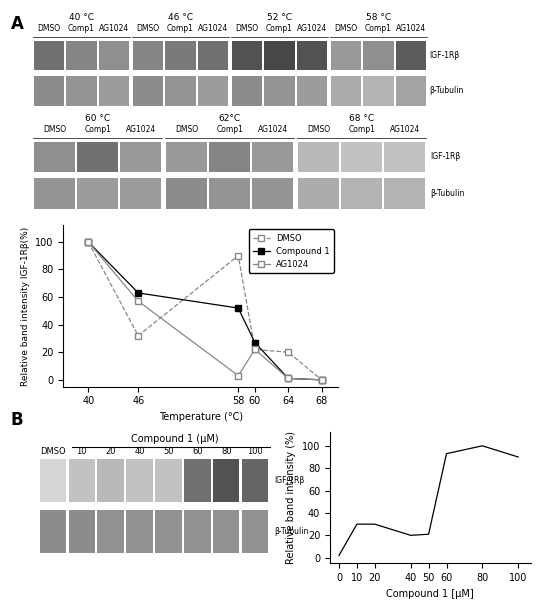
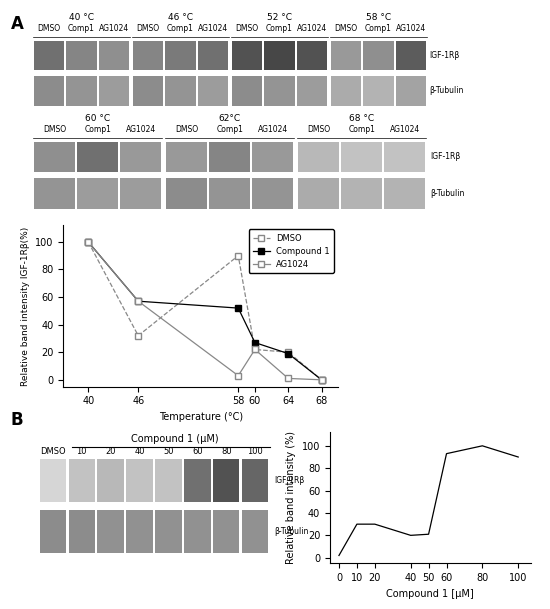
Compound 1/46: 63 -> 57
Compound 1/64: 1 -> 19
